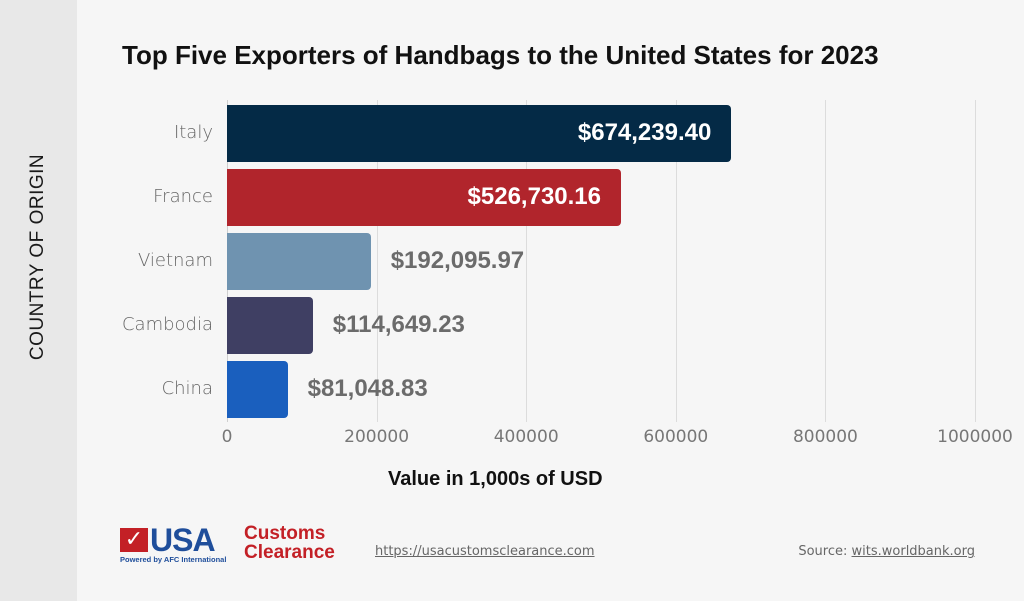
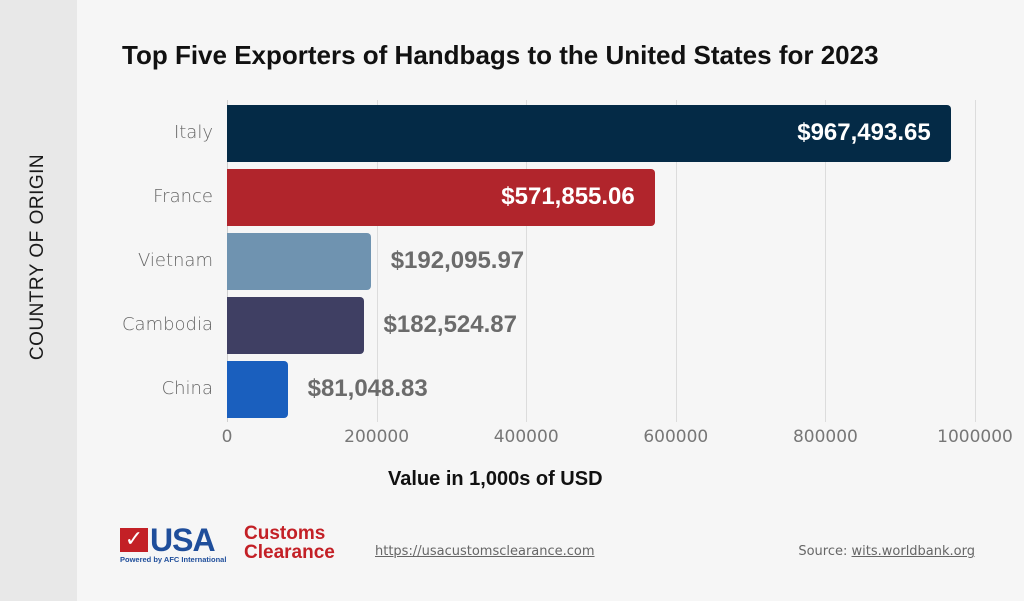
Italy: $674,239.40 -> $967,493.65
France: $526,730.16 -> $571,855.06
Cambodia: $114,649.23 -> $182,524.87
